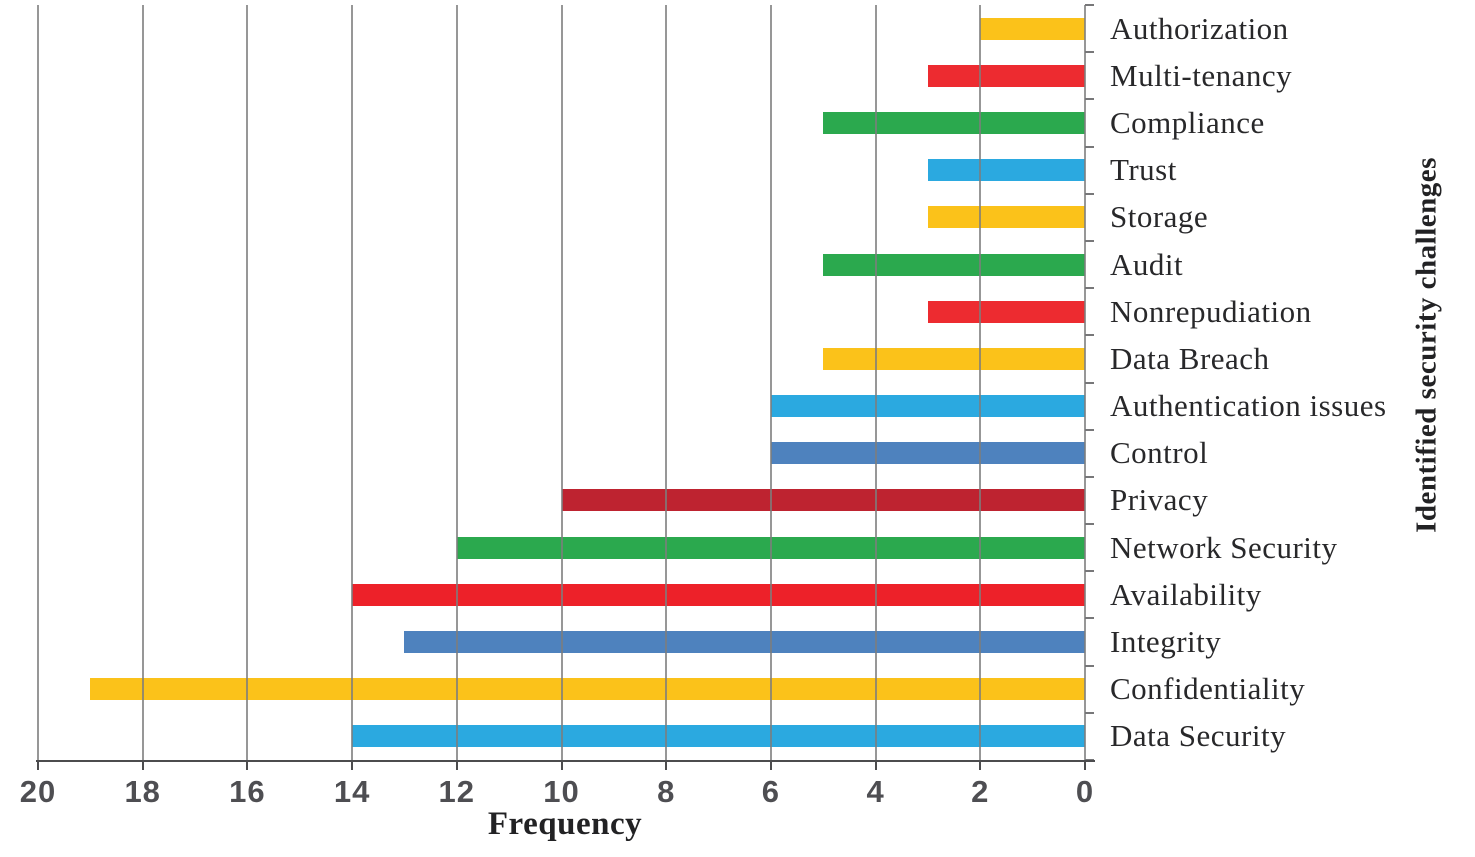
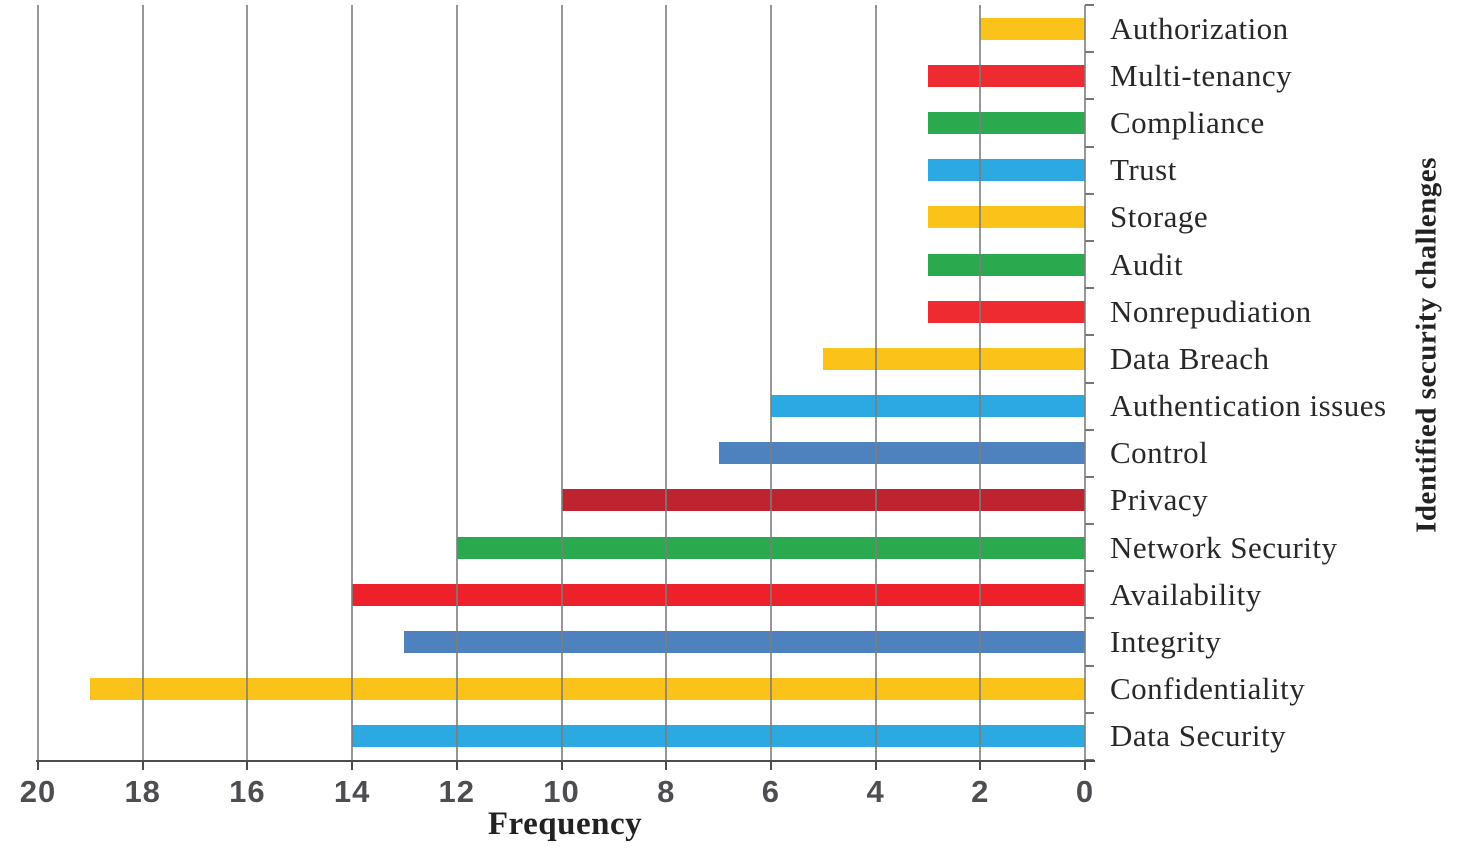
Compliance: 5 -> 3
Audit: 5 -> 3
Control: 6 -> 7
